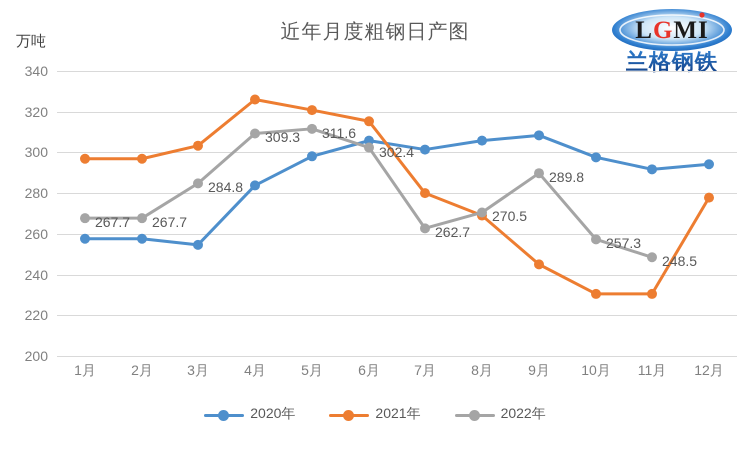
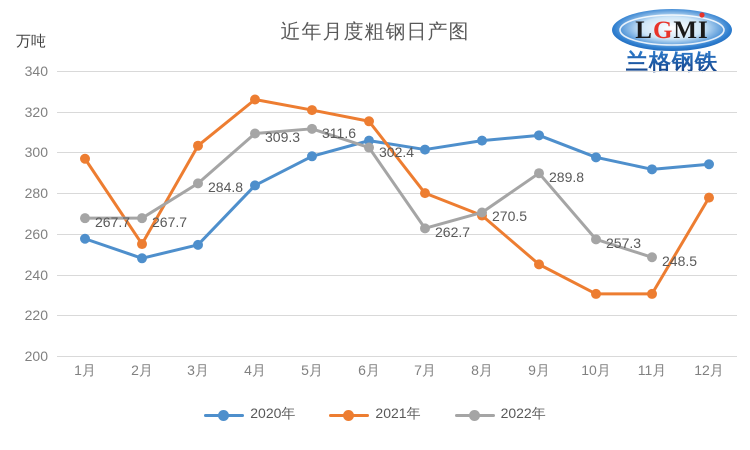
2020年/2月: 258 -> 248
2021年/2月: 297 -> 255
